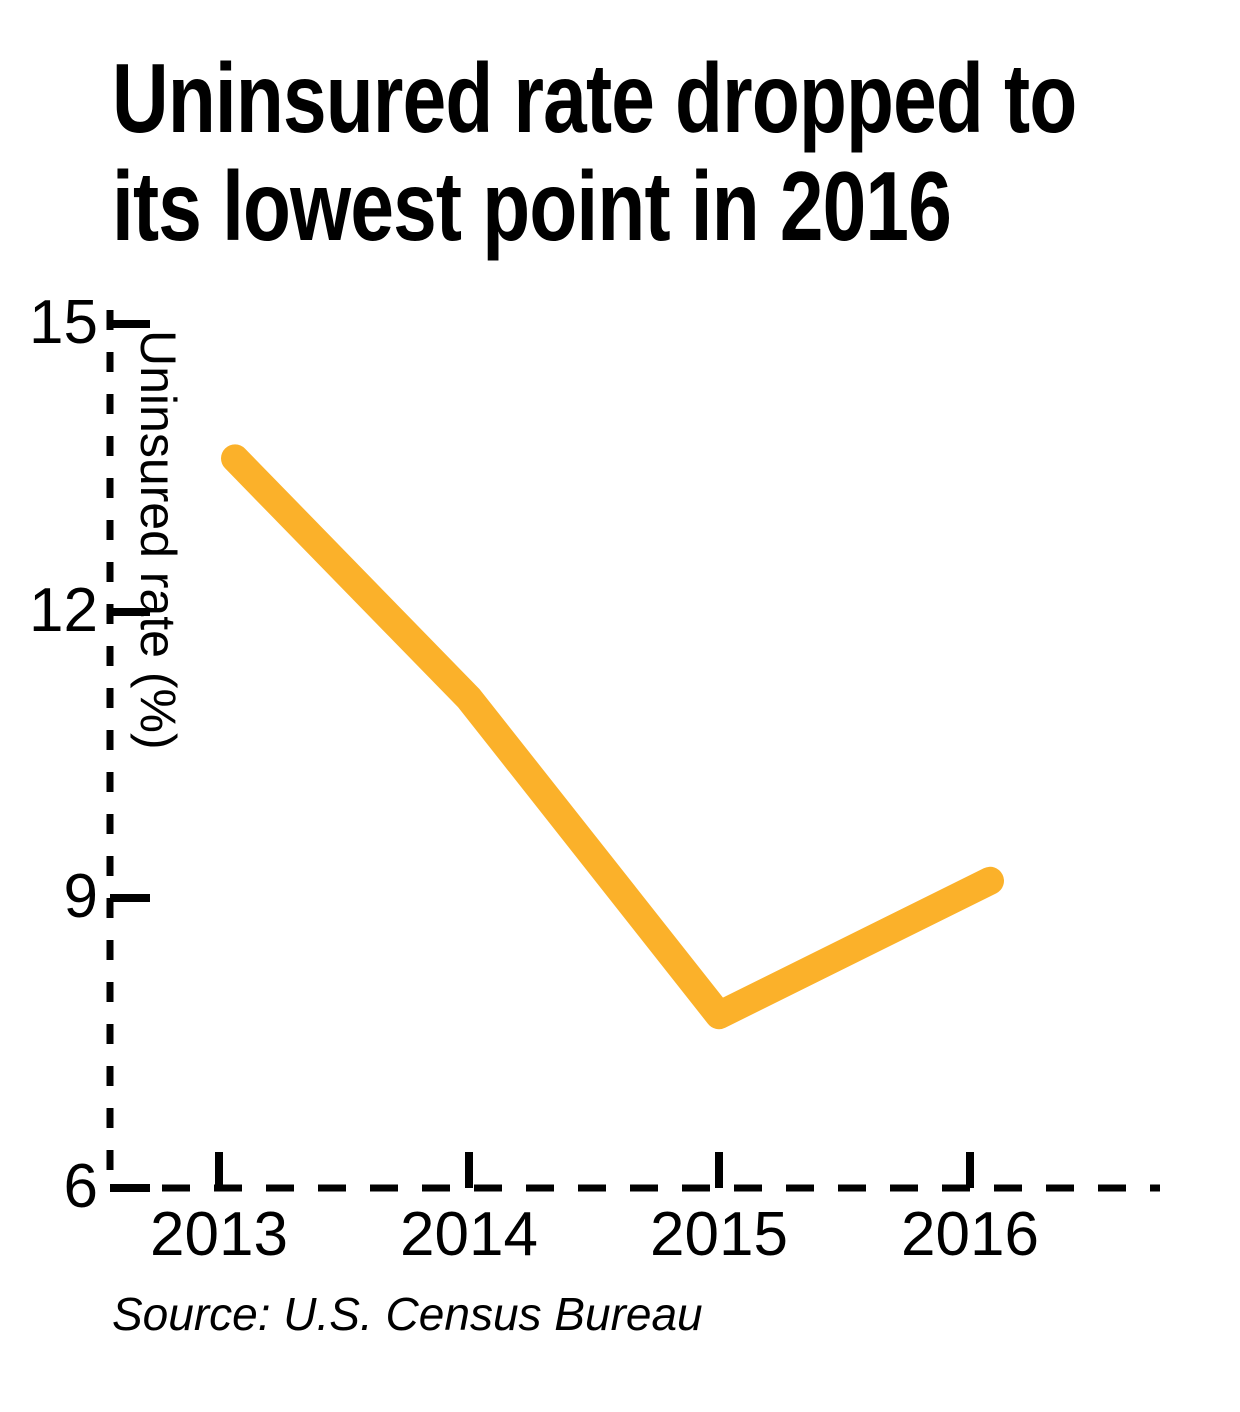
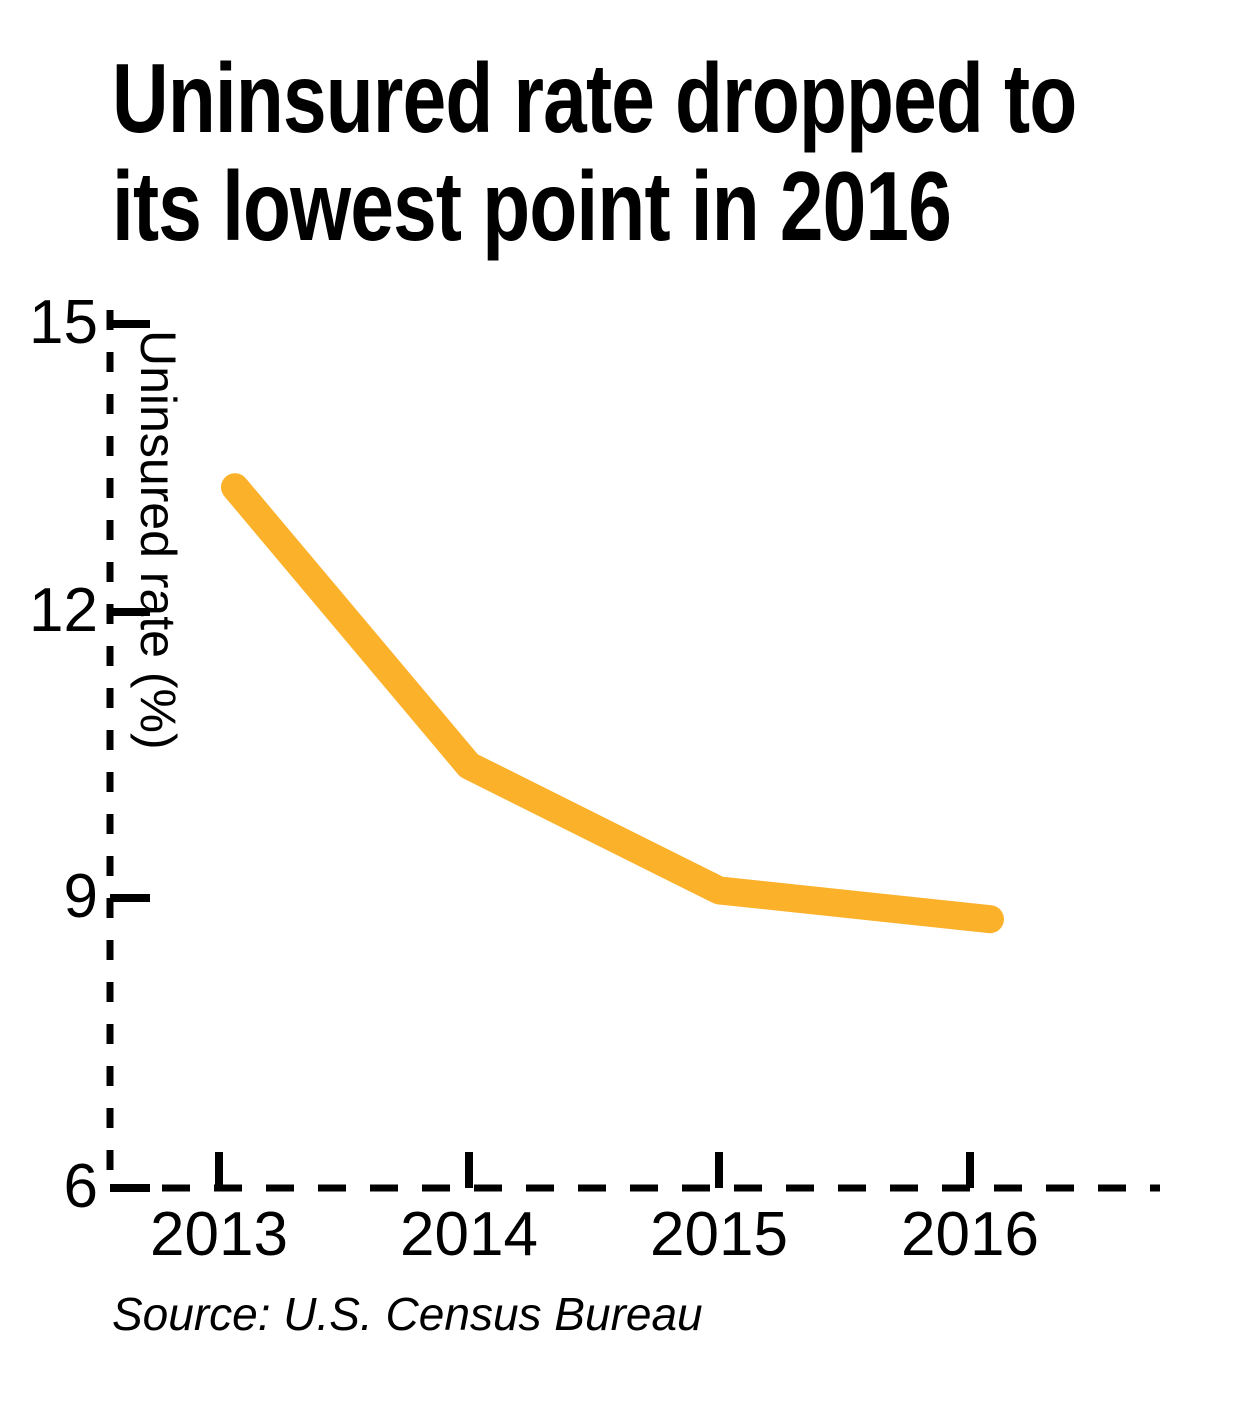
2013: 13.6 -> 13.3
2014: 11.1 -> 10.4
2015: 7.8 -> 9.1
2016: 9.2 -> 8.8
